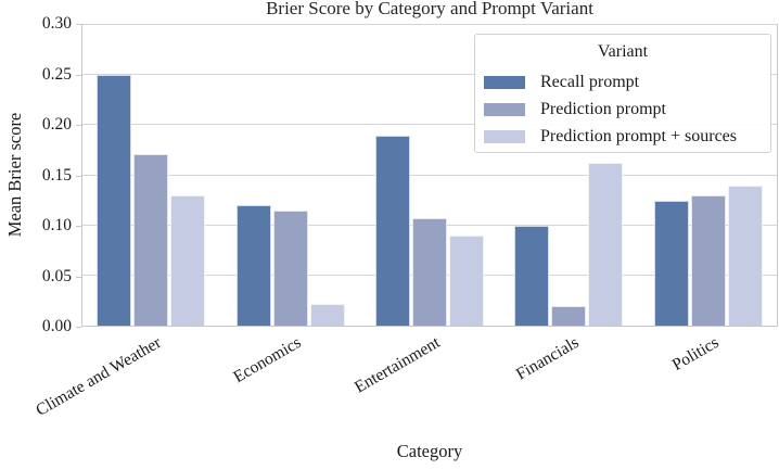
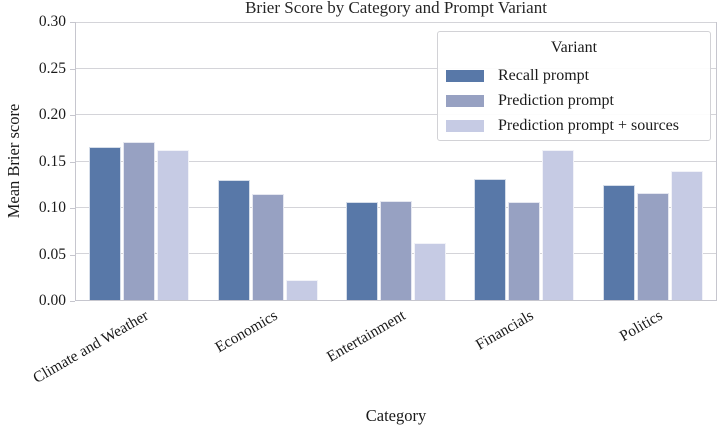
Recall prompt/Climate and Weather: 0.25 -> 0.17
Prediction prompt + sources/Climate and Weather: 0.13 -> 0.16
Recall prompt/Economics: 0.12 -> 0.13
Recall prompt/Entertainment: 0.19 -> 0.11
Prediction prompt + sources/Entertainment: 0.09 -> 0.06
Recall prompt/Financials: 0.10 -> 0.13
Prediction prompt/Financials: 0.02 -> 0.11
Prediction prompt/Politics: 0.13 -> 0.12
